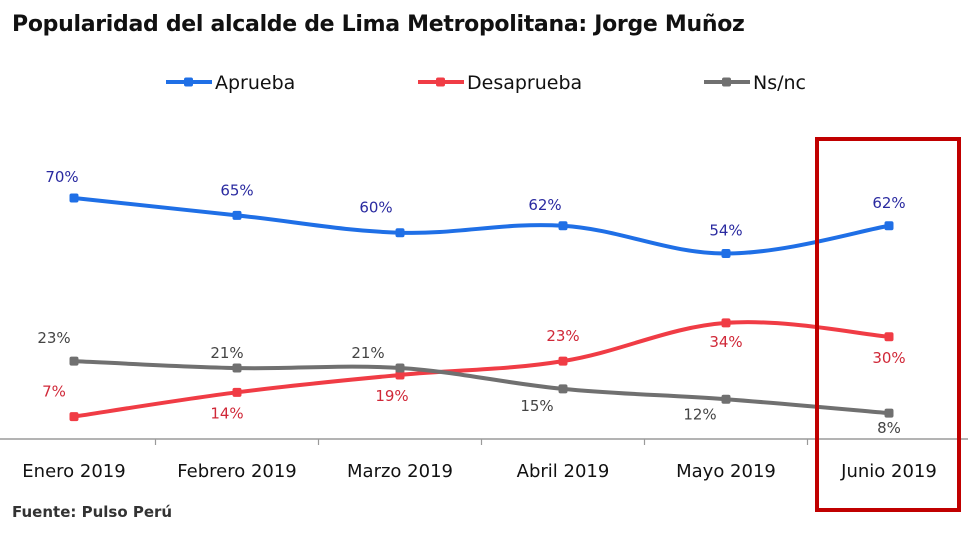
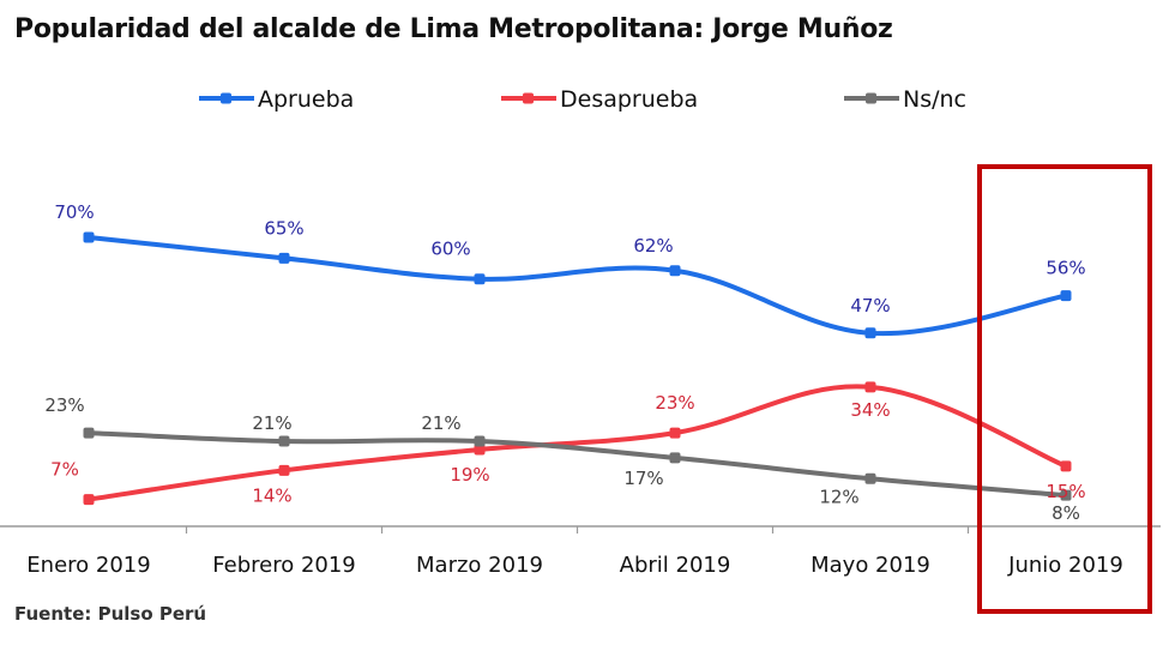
Ns/nc/Abril 2019: 15% -> 17%
Aprueba/Mayo 2019: 54% -> 47%
Aprueba/Junio 2019: 62% -> 56%
Desaprueba/Junio 2019: 30% -> 15%
